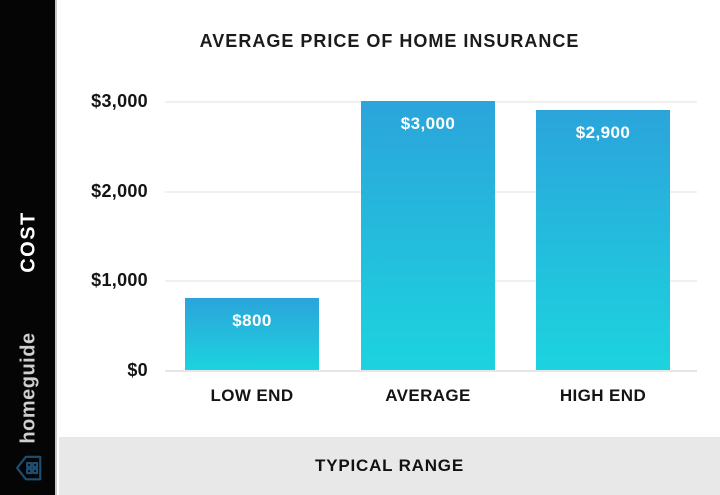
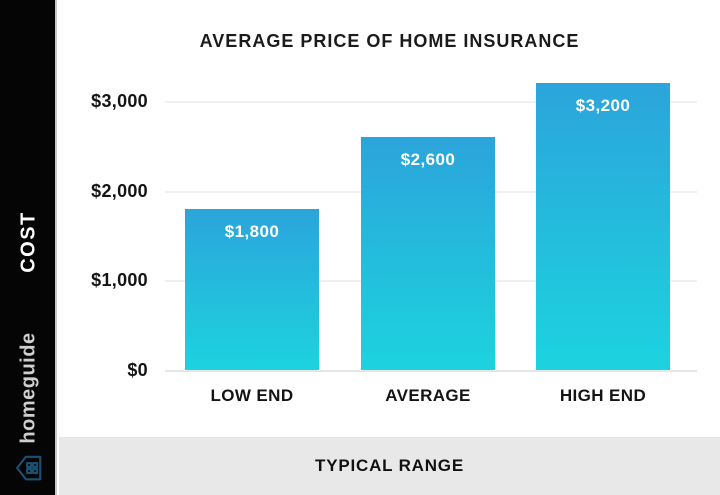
LOW END: $800 -> $1,800
AVERAGE: $3,000 -> $2,600
HIGH END: $2,900 -> $3,200
